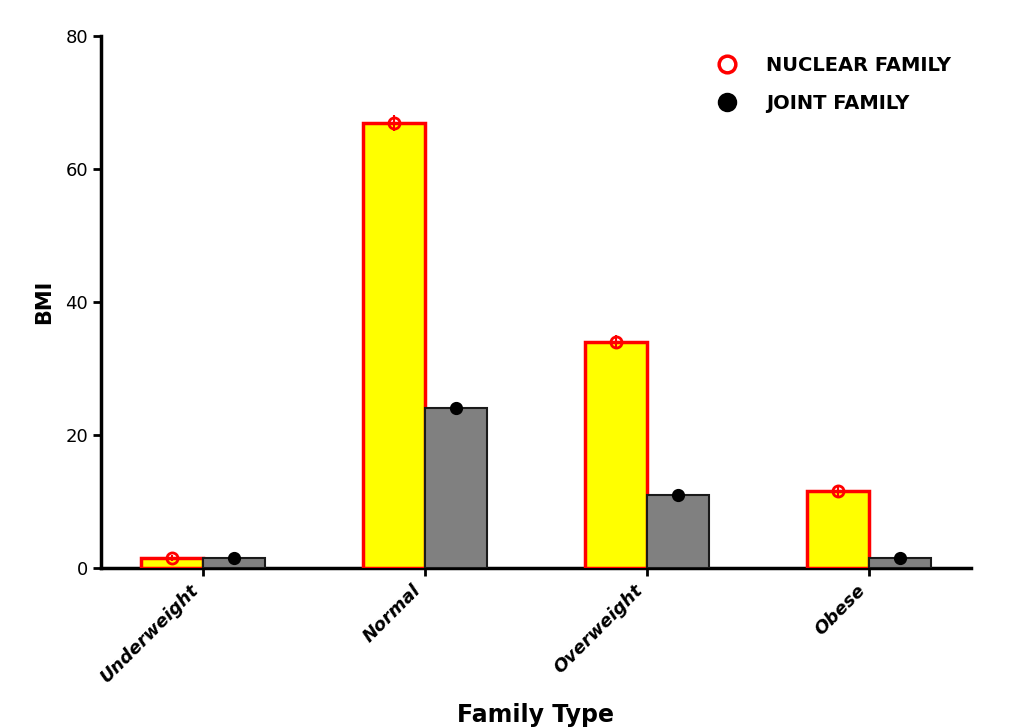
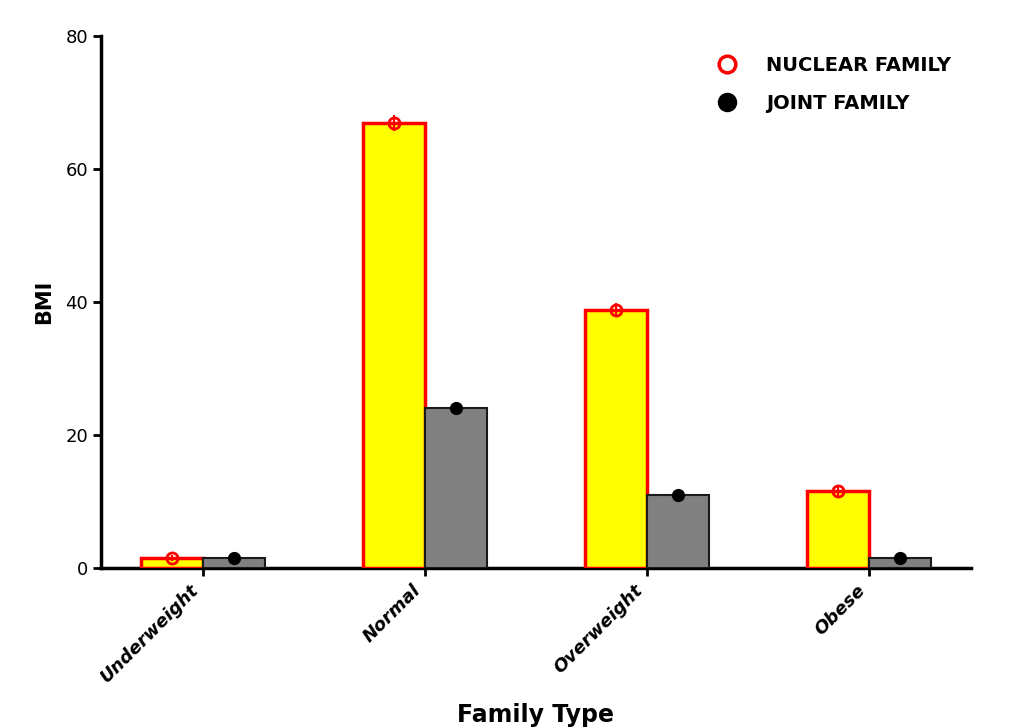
NUCLEAR FAMILY/Overweight: 34.0 -> 38.8
